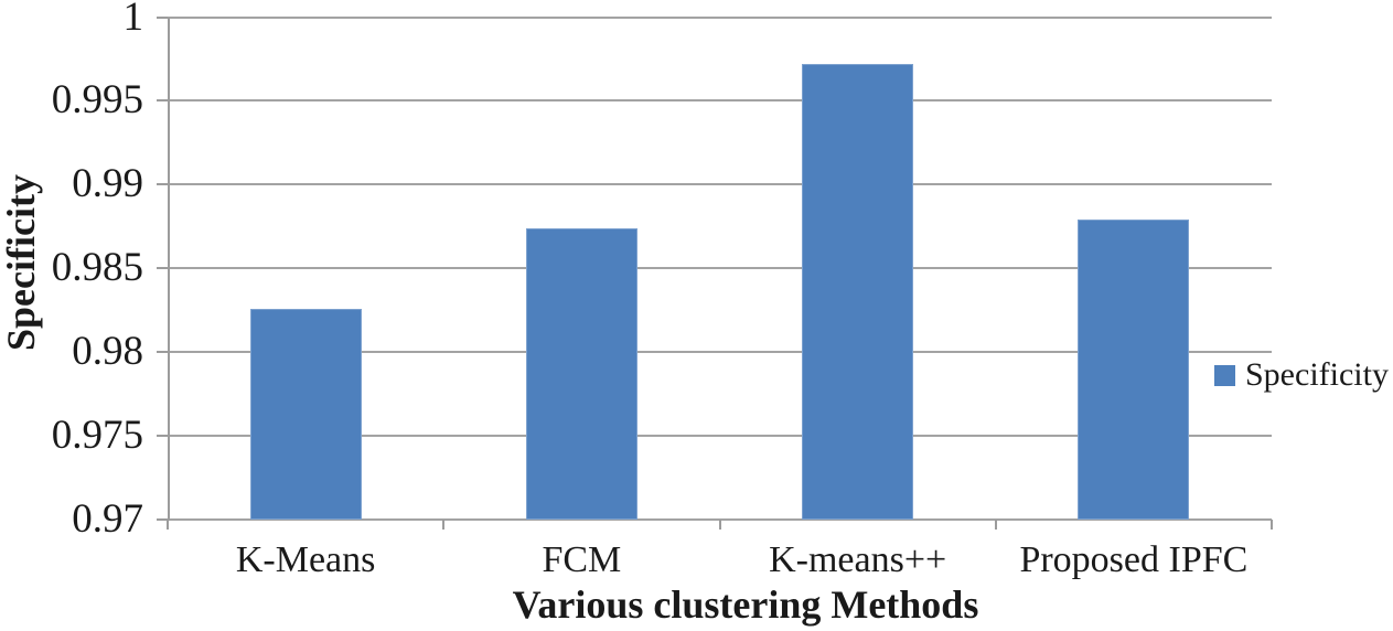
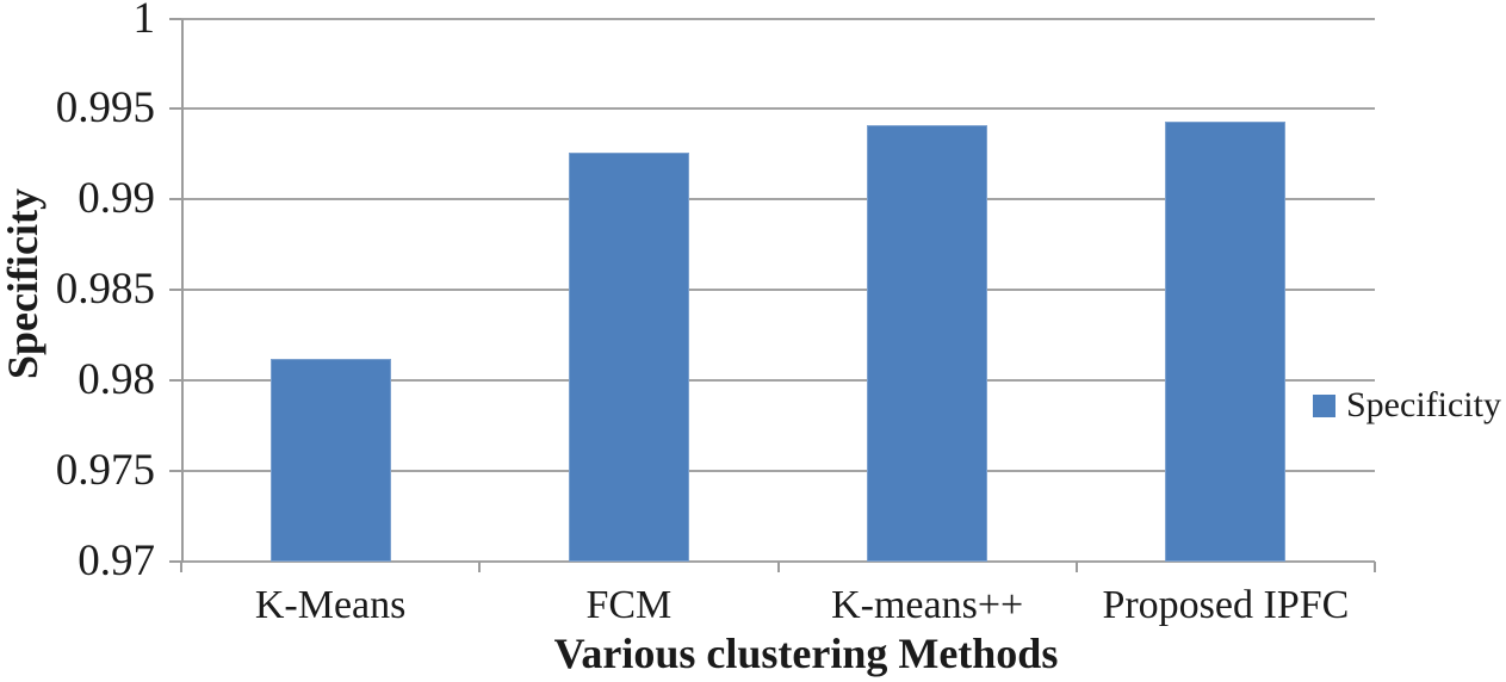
K-Means: 0.9826 -> 0.9812
FCM: 0.9874 -> 0.9926
K-means++: 0.9972 -> 0.9941
Proposed IPFC: 0.9879 -> 0.9943
